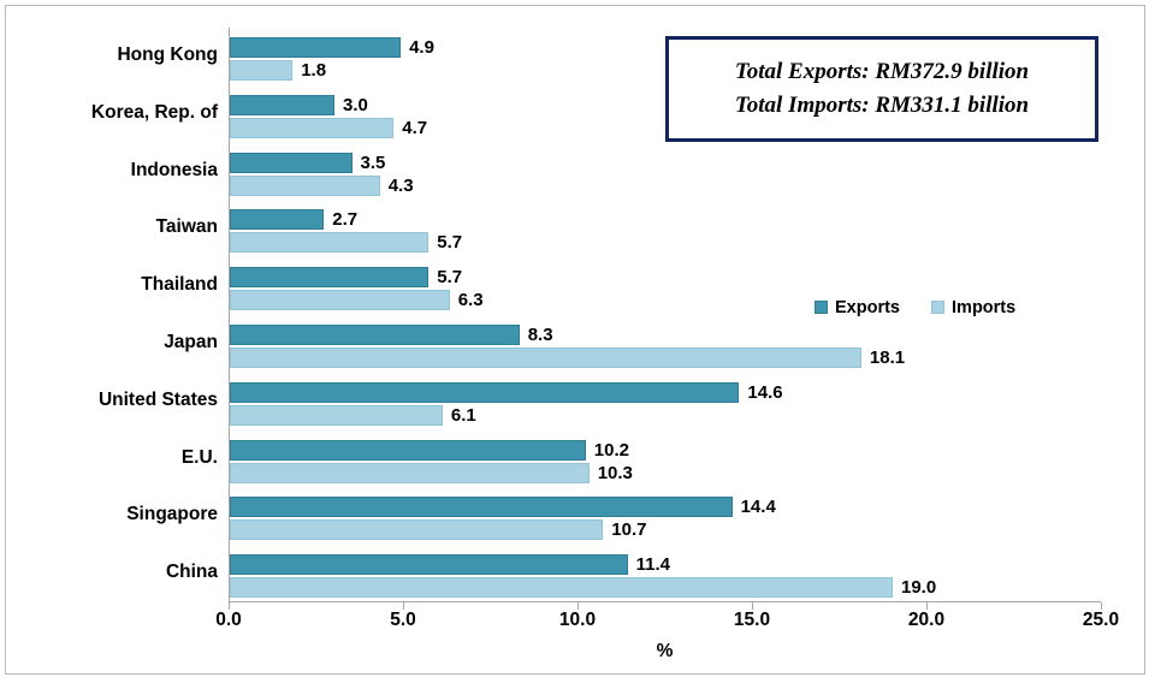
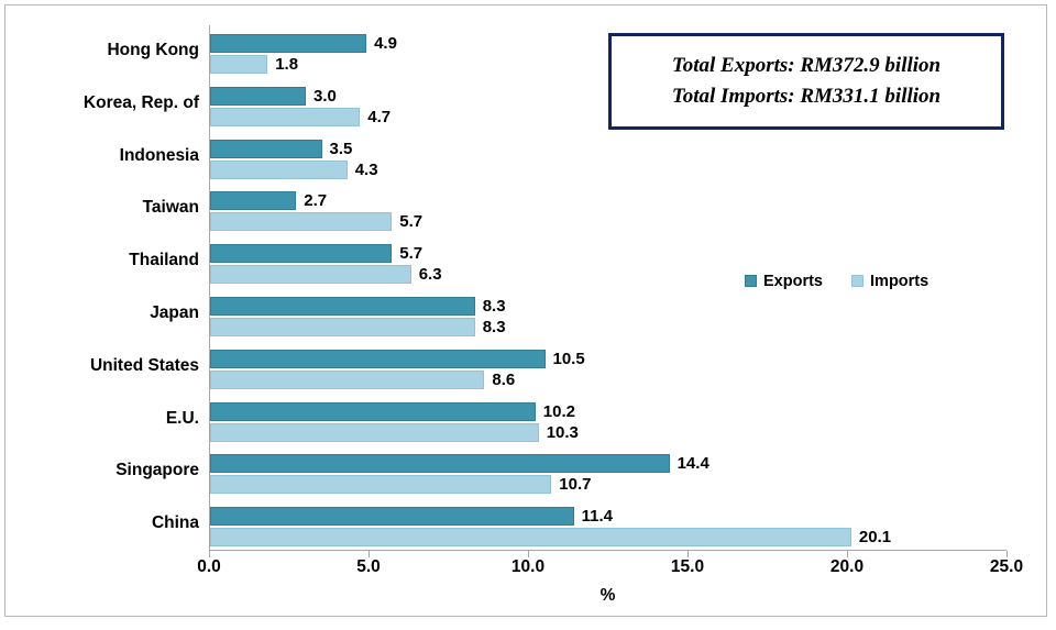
Imports/Japan: 18.1 -> 8.3
Exports/United States: 14.6 -> 10.5
Imports/United States: 6.1 -> 8.6
Imports/China: 19.0 -> 20.1
